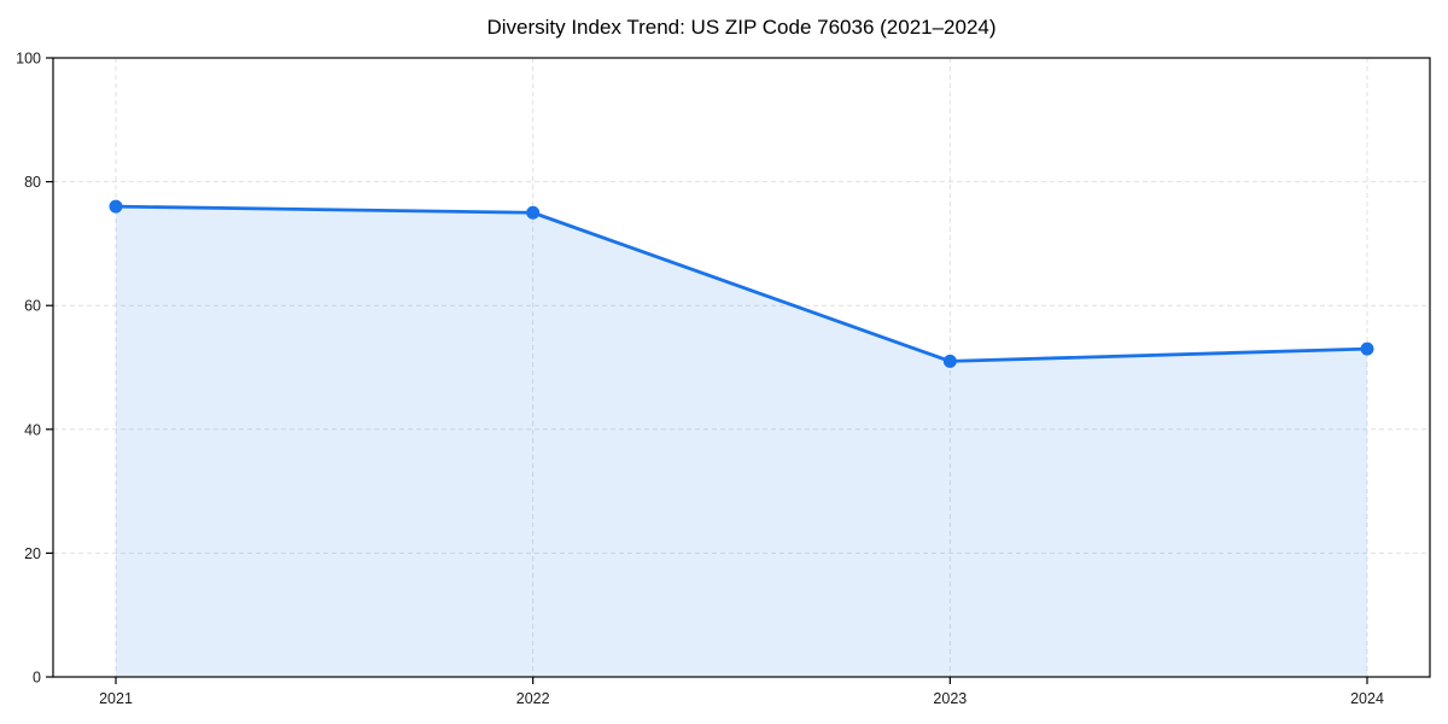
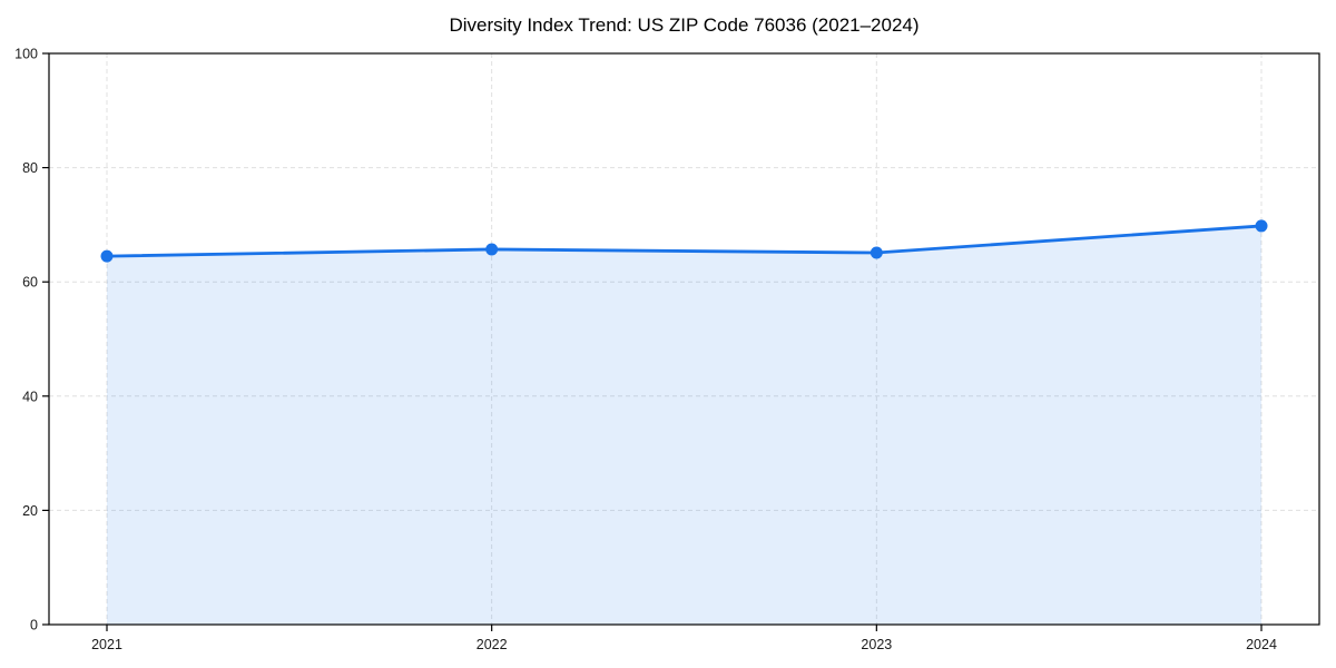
2021: 76 -> 64
2022: 75 -> 66
2023: 51 -> 65
2024: 53 -> 70
